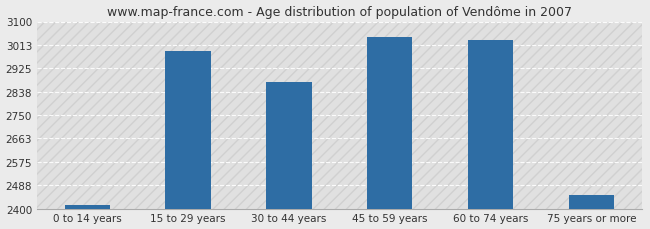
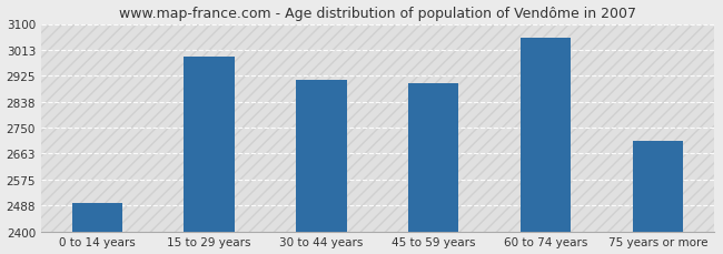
0 to 14 years: 2415 -> 2495
30 to 44 years: 2875 -> 2910
45 to 59 years: 3042 -> 2900
60 to 74 years: 3030 -> 3055
75 years or more: 2452 -> 2705
